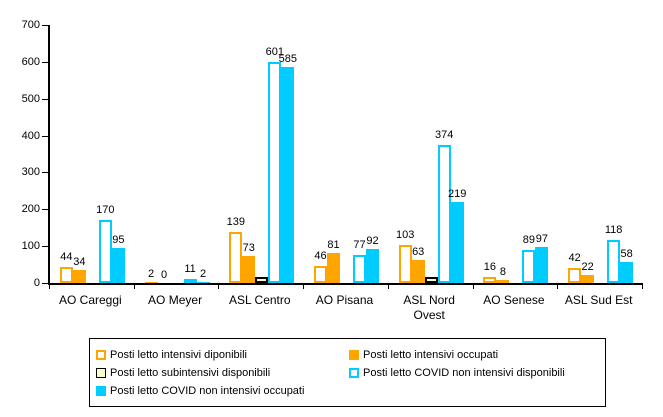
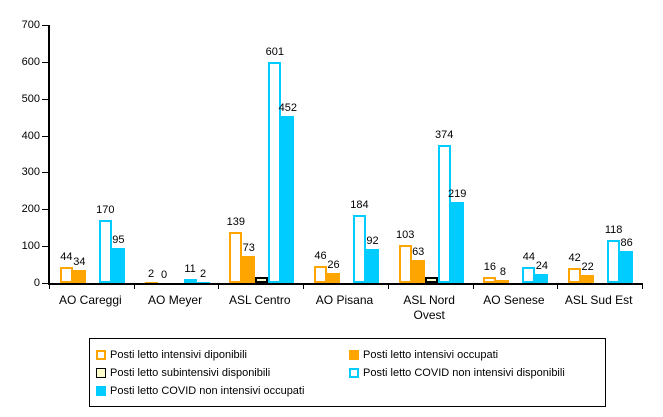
Posti letto COVID non intensivi occupati/ASL Centro: 585 -> 452
Posti letto intensivi occupati/AO Pisana: 81 -> 26
Posti letto COVID non intensivi disponibili/AO Pisana: 77 -> 184
Posti letto COVID non intensivi disponibili/AO Senese: 89 -> 44
Posti letto COVID non intensivi occupati/AO Senese: 97 -> 24
Posti letto COVID non intensivi occupati/ASL Sud Est: 58 -> 86
